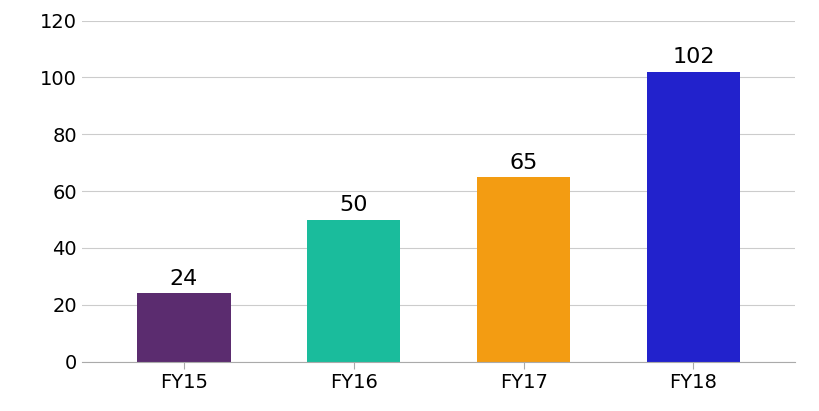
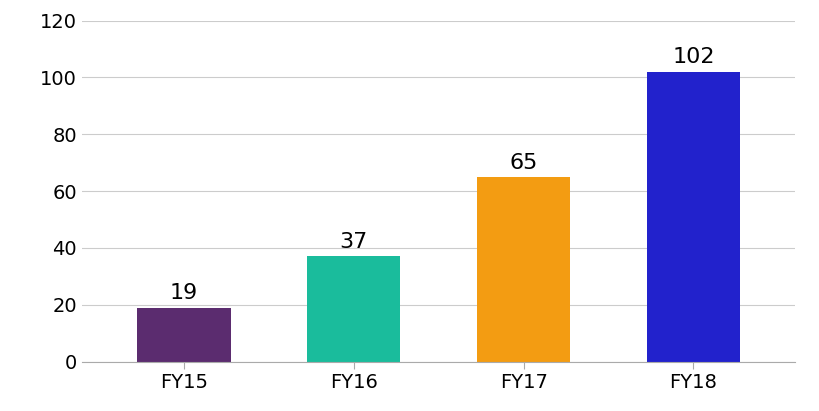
FY15: 24 -> 19
FY16: 50 -> 37
